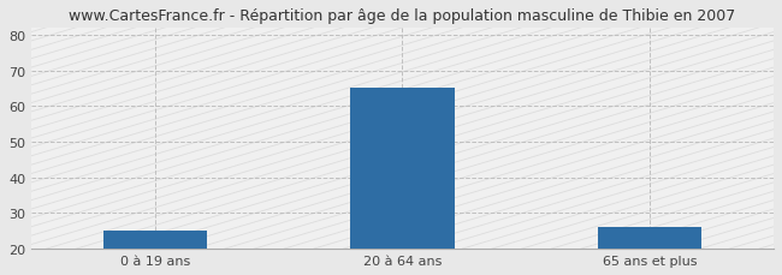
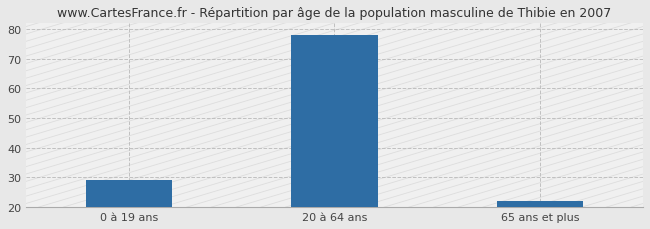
0 à 19 ans: 25 -> 29
20 à 64 ans: 65 -> 78
65 ans et plus: 26 -> 22
